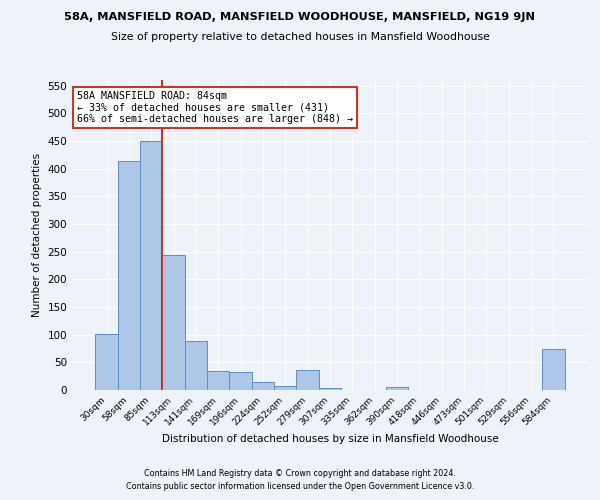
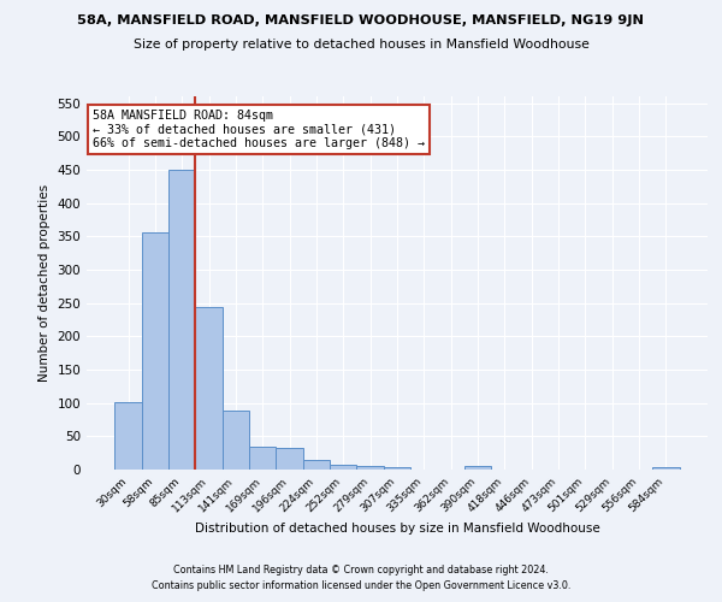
58sqm: 414 -> 356
279sqm: 36 -> 5
584sqm: 74 -> 3
